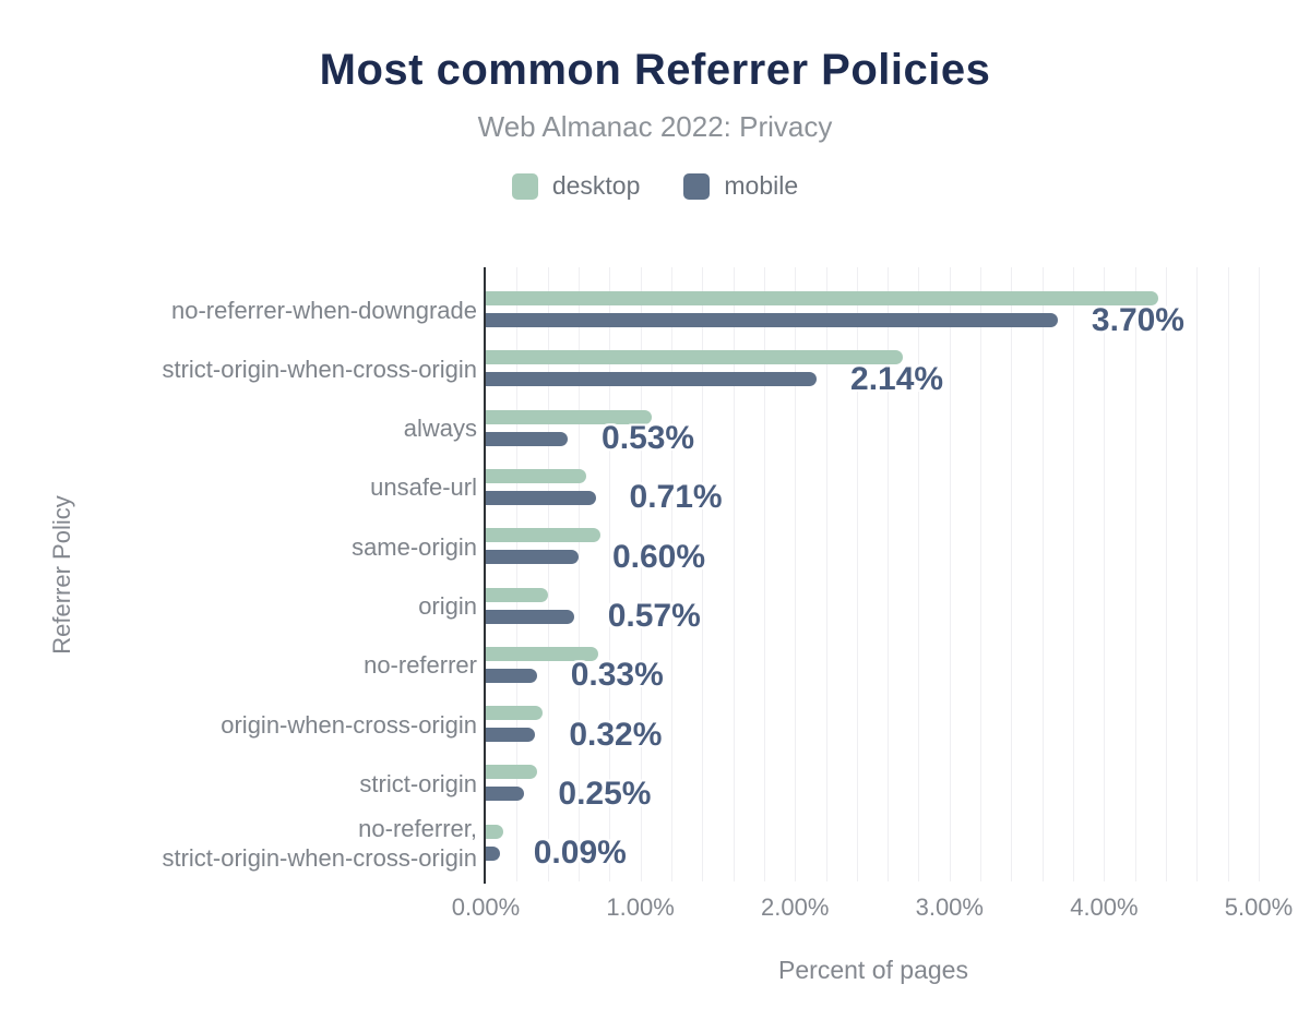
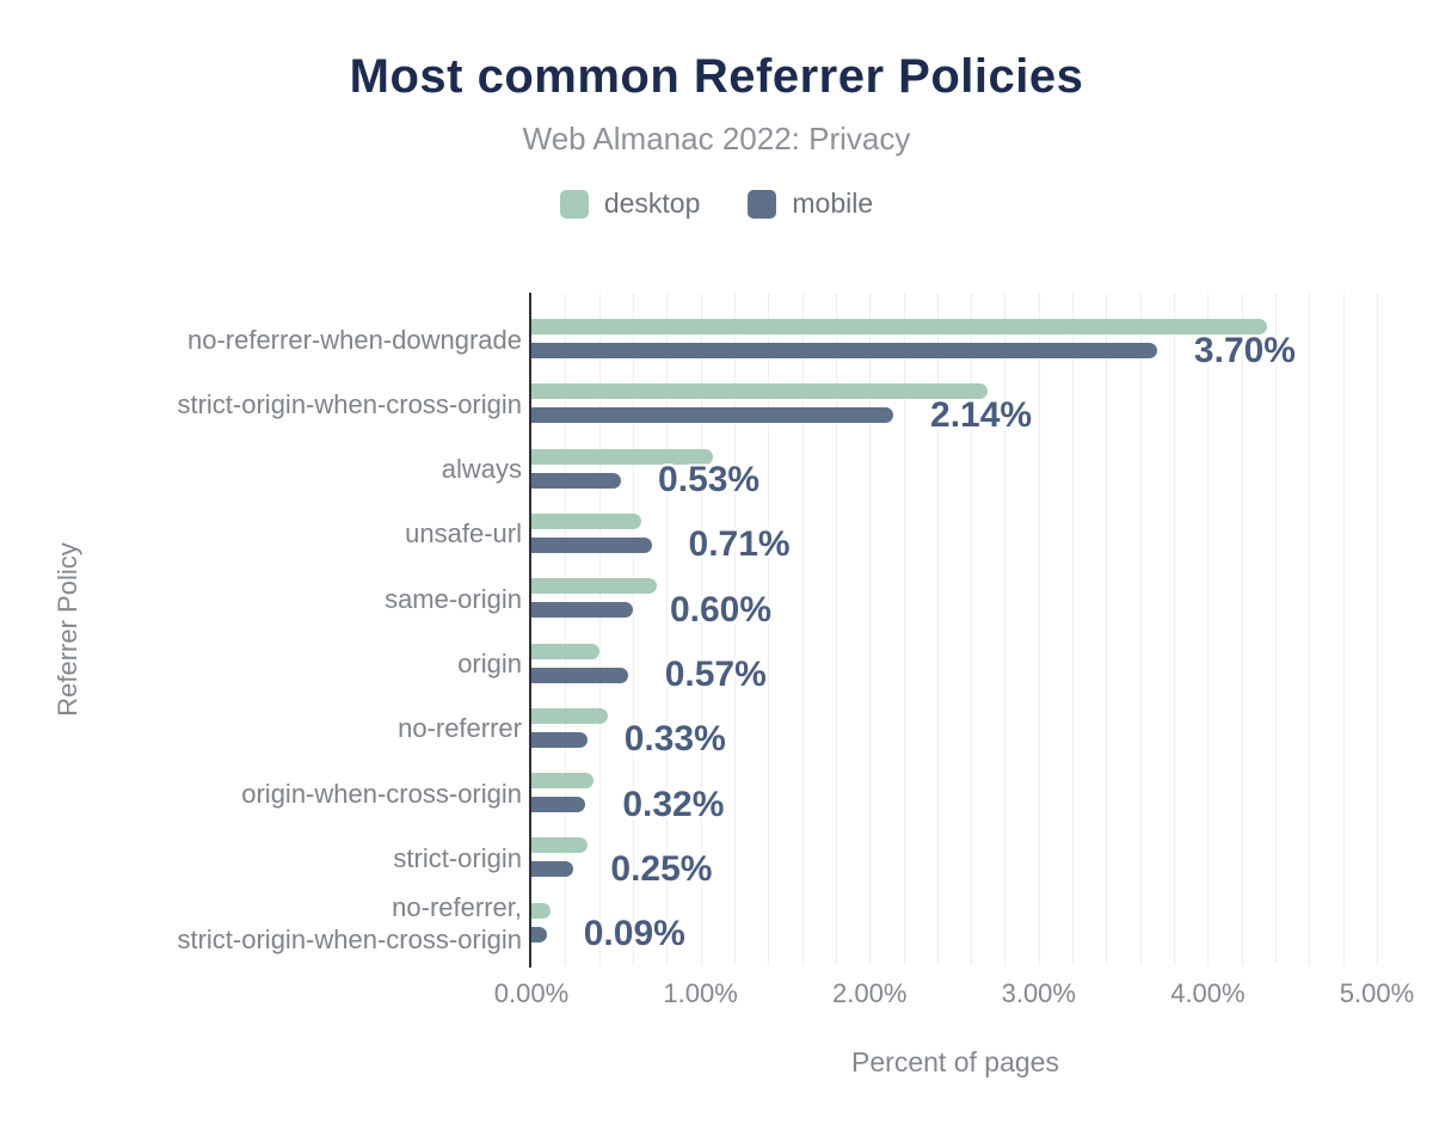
desktop/no-referrer: 0.73% -> 0.45%
